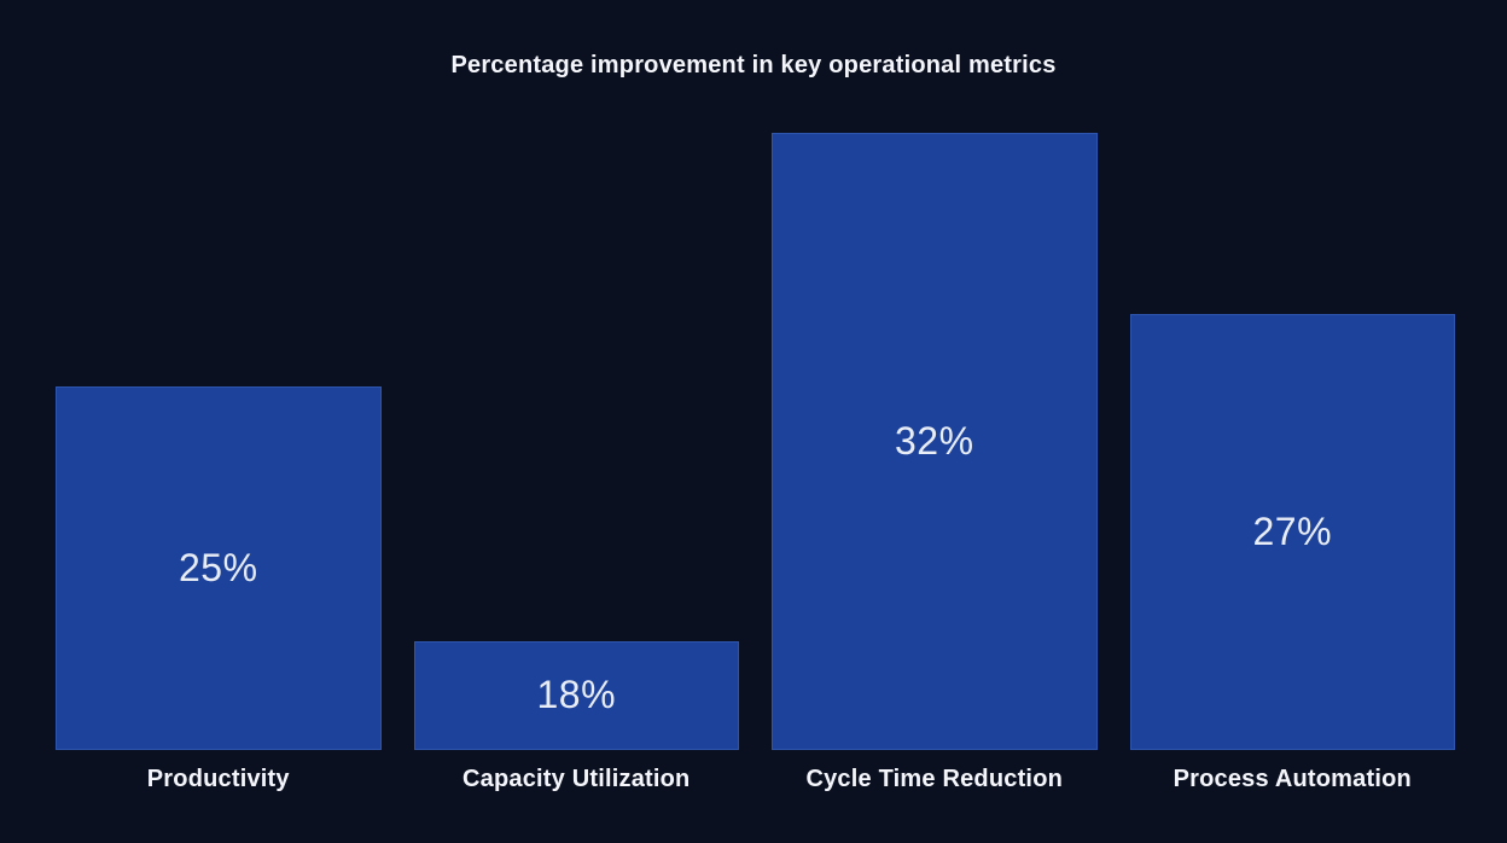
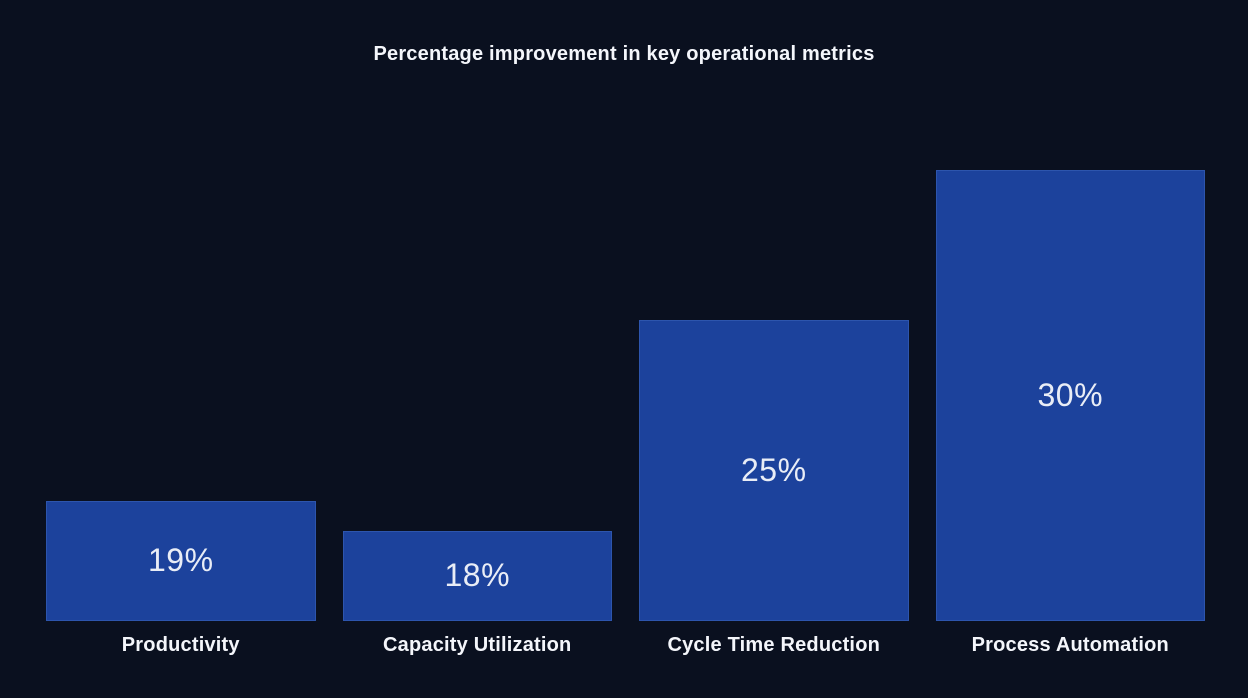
Productivity: 25% -> 19%
Cycle Time Reduction: 32% -> 25%
Process Automation: 27% -> 30%
